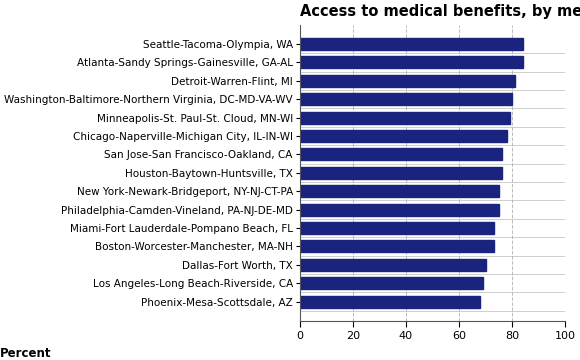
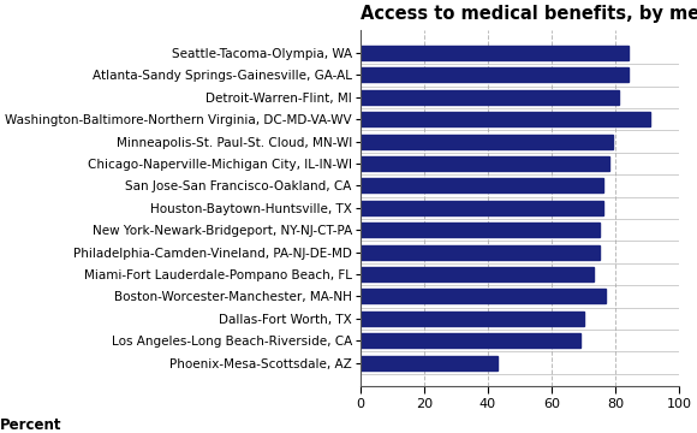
Washington-Baltimore-Northern Virginia, DC-MD-VA-WV: 80 -> 91
Boston-Worcester-Manchester, MA-NH: 73 -> 77
Phoenix-Mesa-Scottsdale, AZ: 68 -> 43
